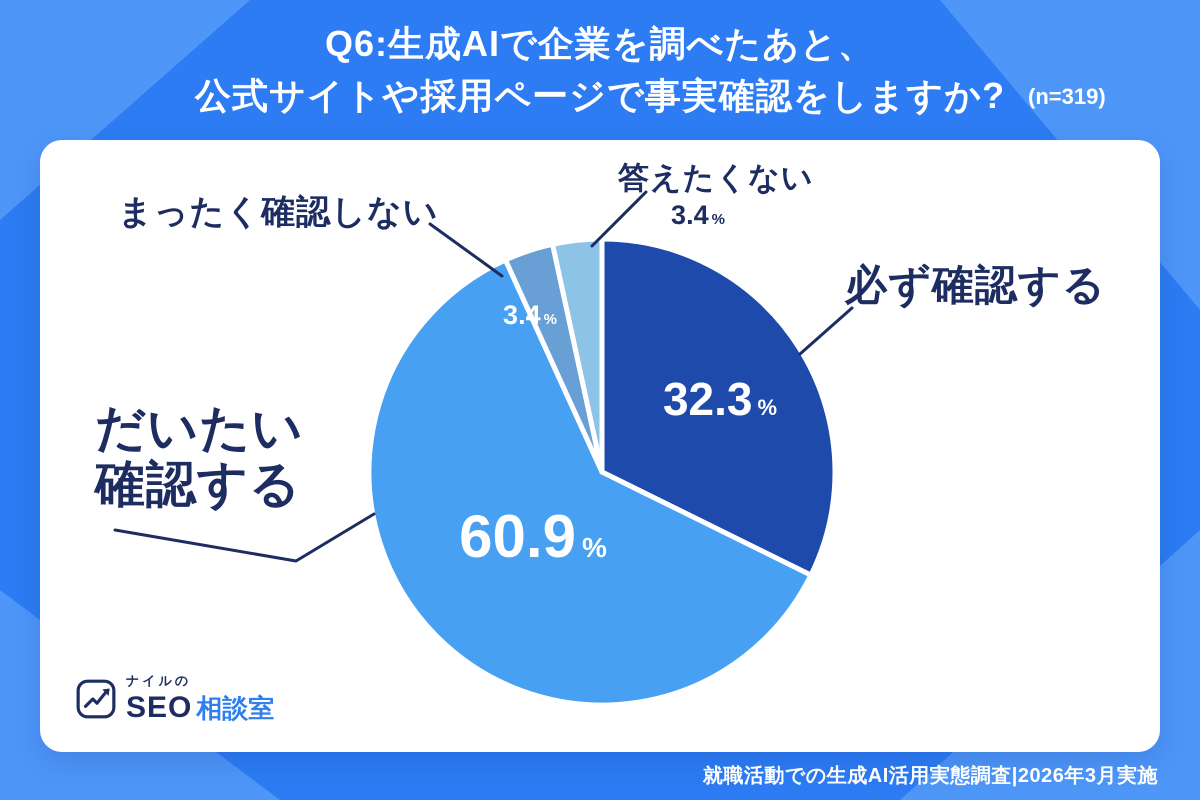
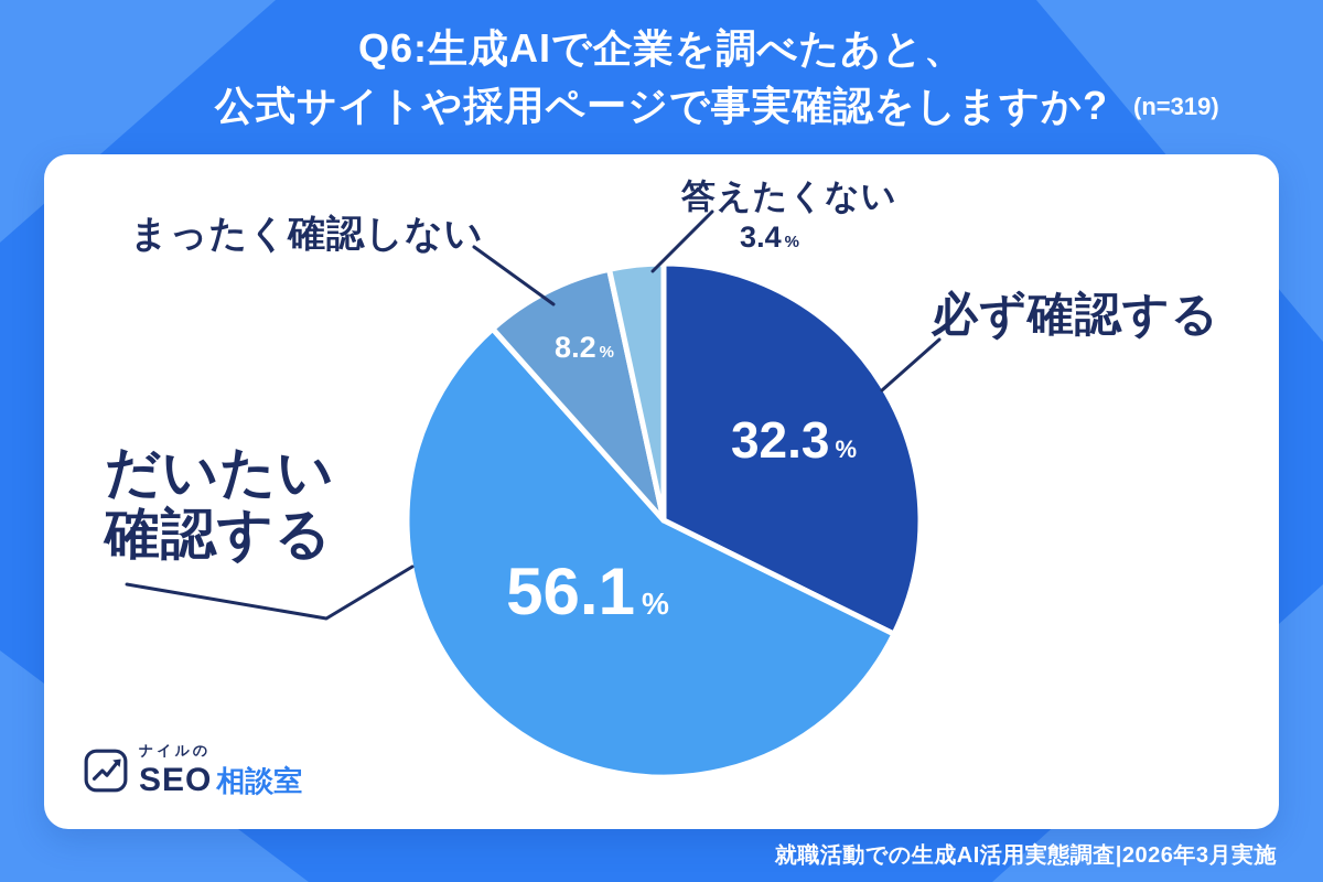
だいたい確認する: 60.9 -> 56.1
まったく確認しない: 3.4 -> 8.2
